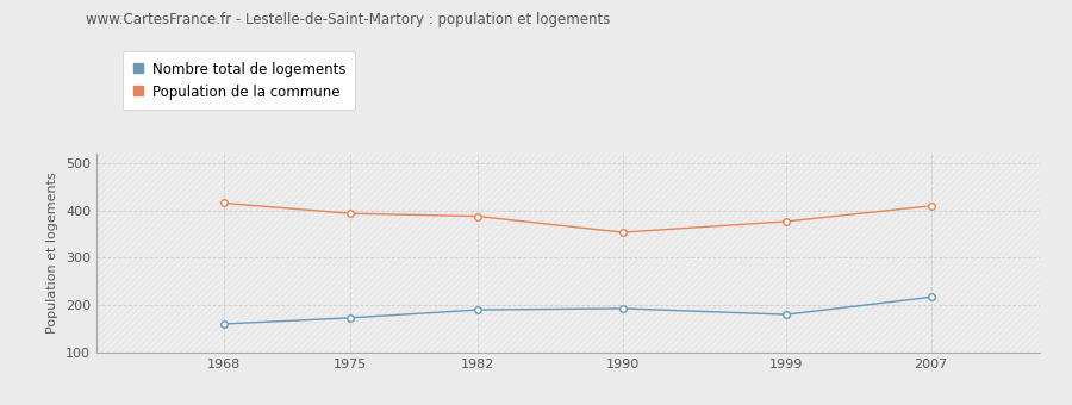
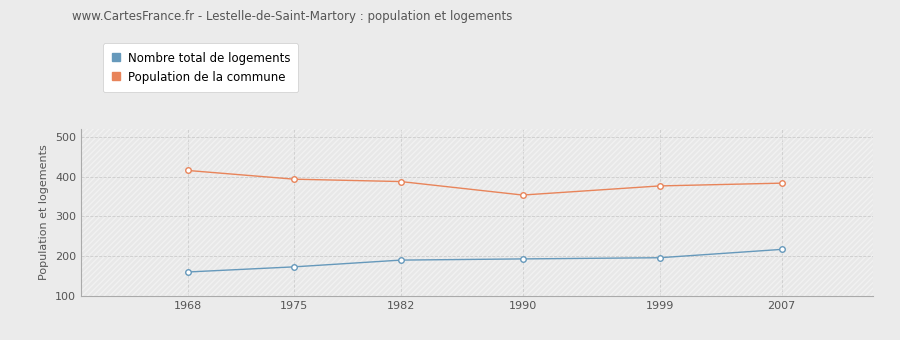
Nombre total de logements/1999: 180 -> 196
Population de la commune/2007: 410 -> 384
